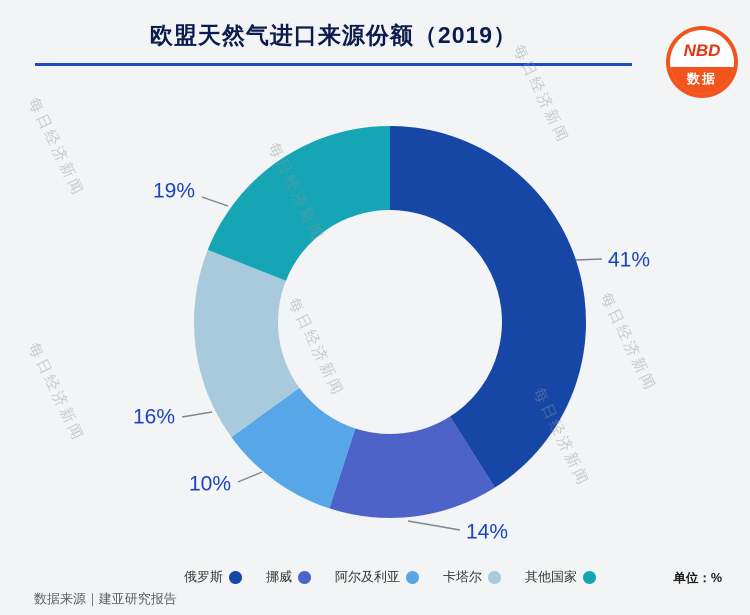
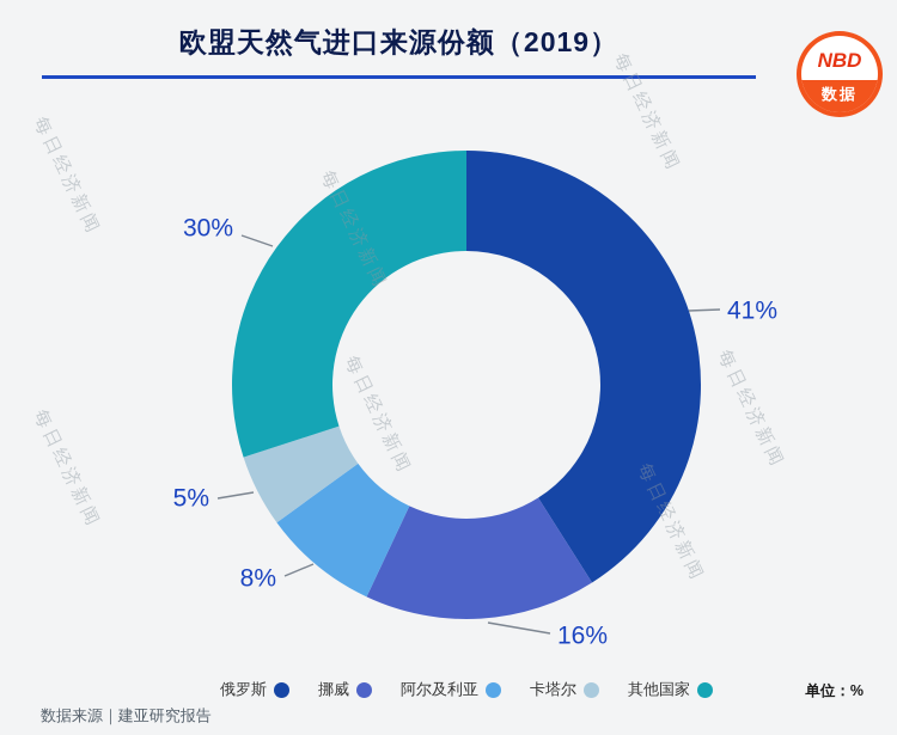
挪威: 14% -> 16%
阿尔及利亚: 10% -> 8%
卡塔尔: 16% -> 5%
其他国家: 19% -> 30%
